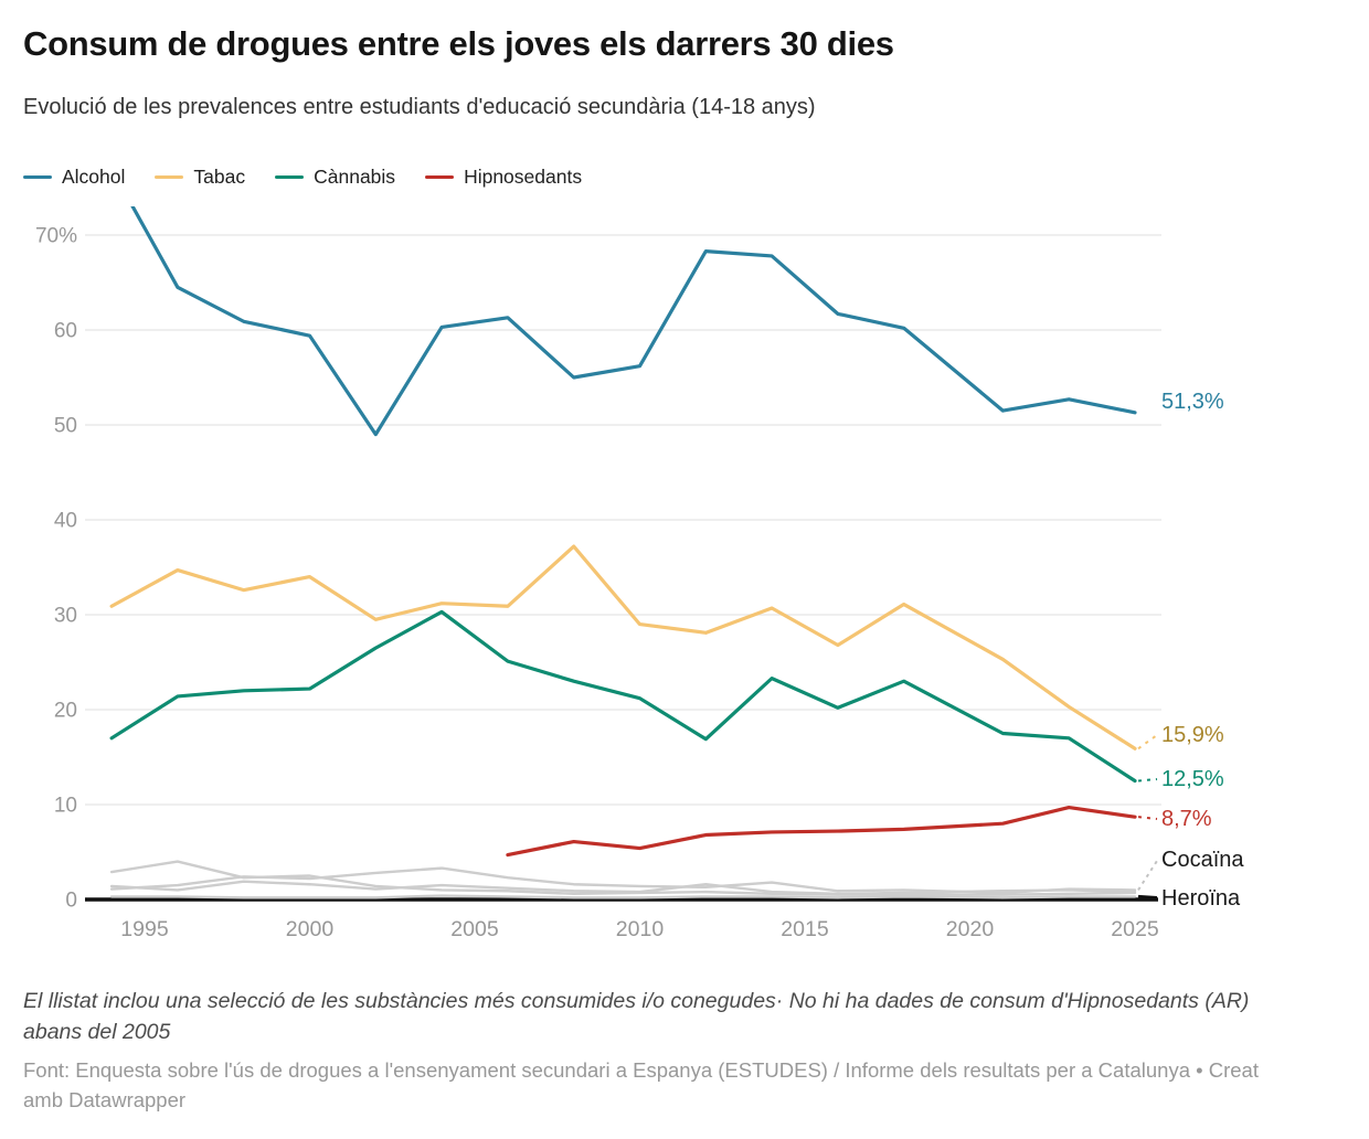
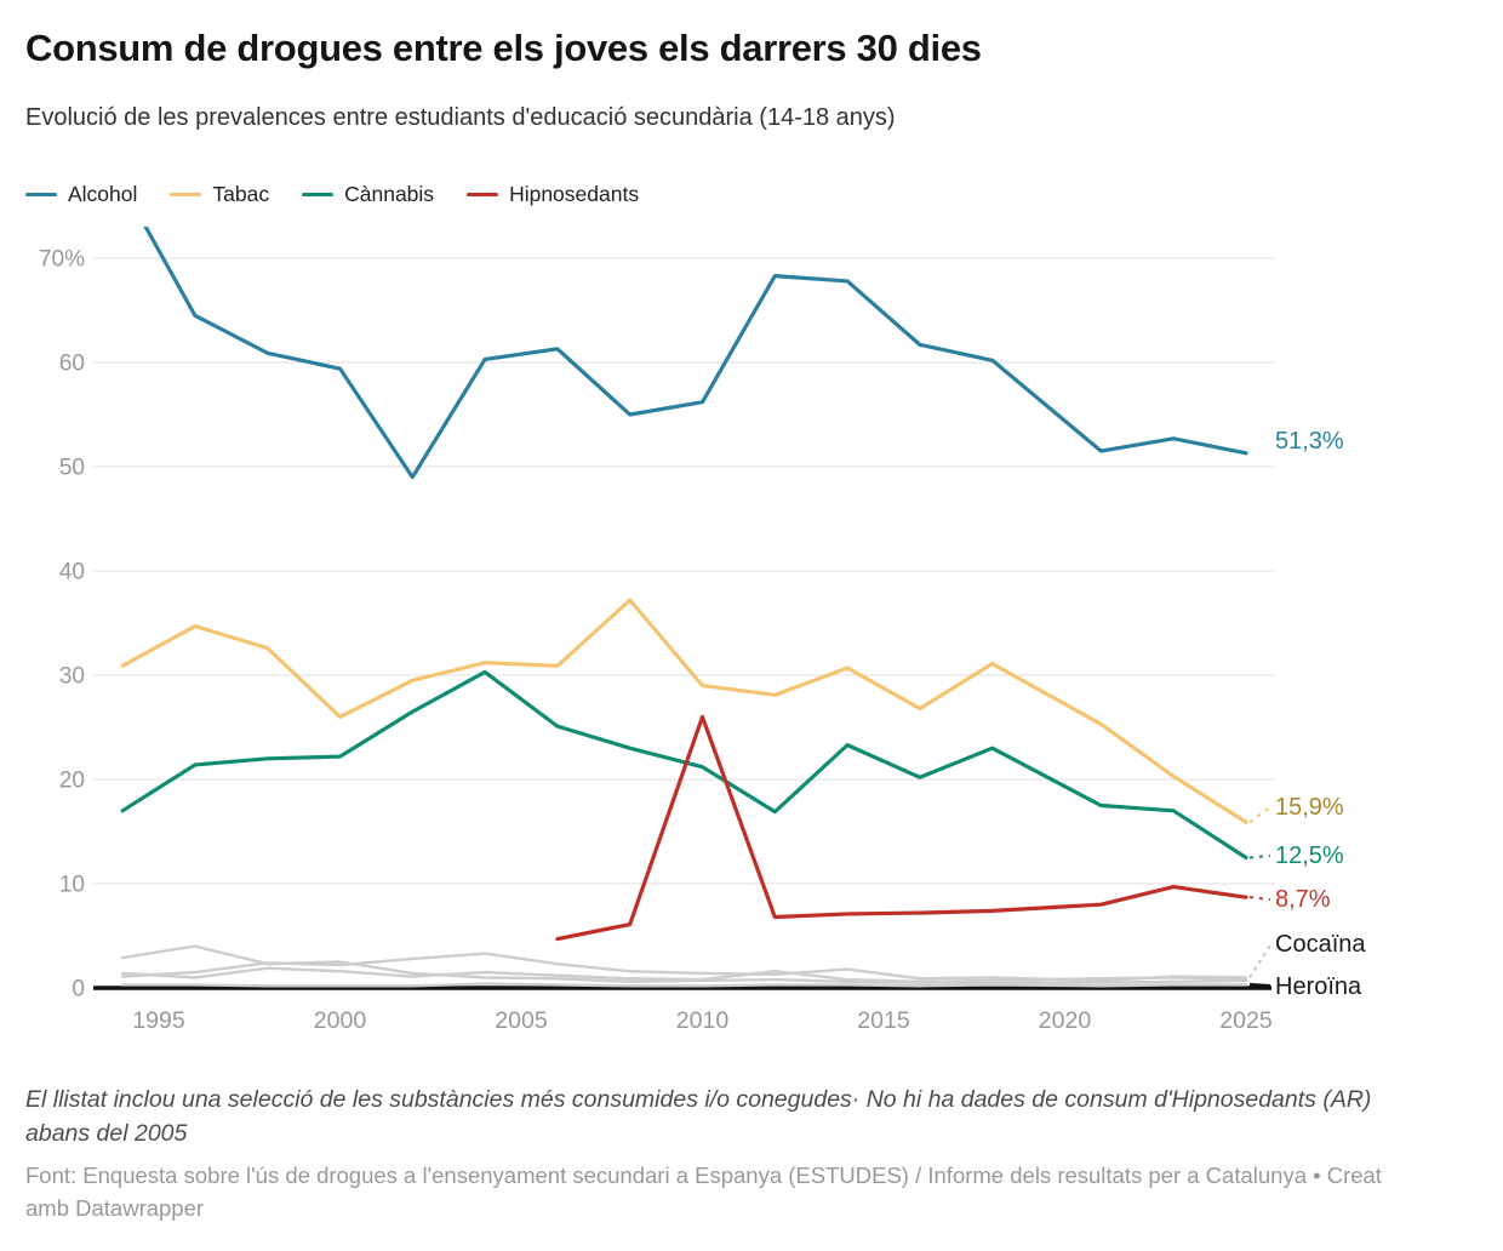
Tabac/2000: 34% -> 26%
Hipnosedants/2010: 5% -> 26%
